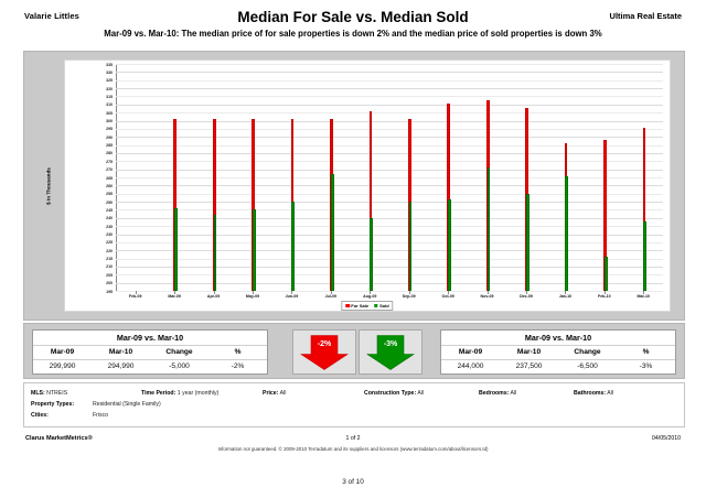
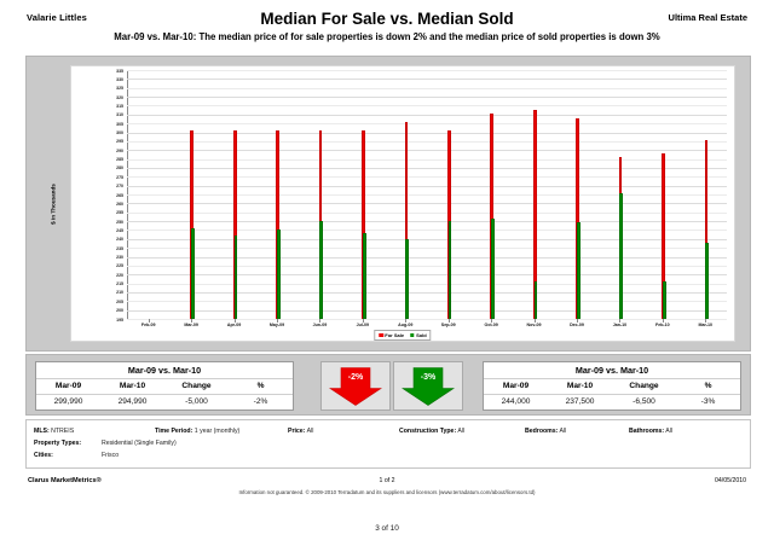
Sold/Jul-09: 266 -> 242
Sold/Nov-09: 270 -> 215
Sold/Dec-09: 254 -> 248
